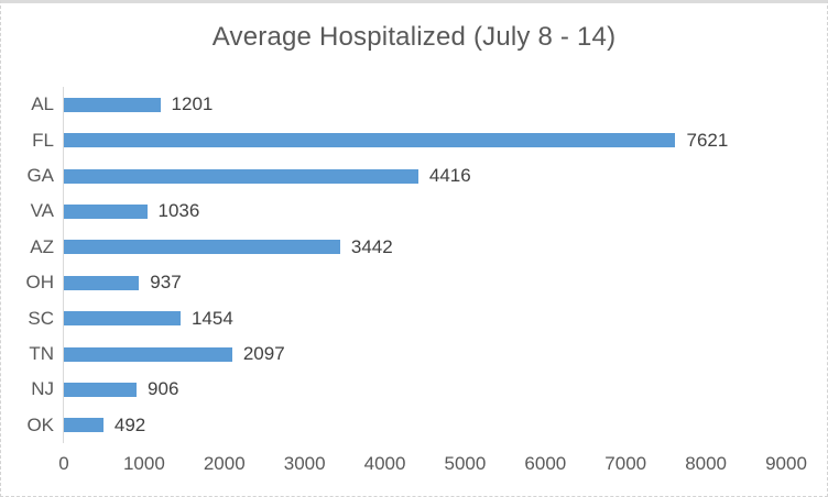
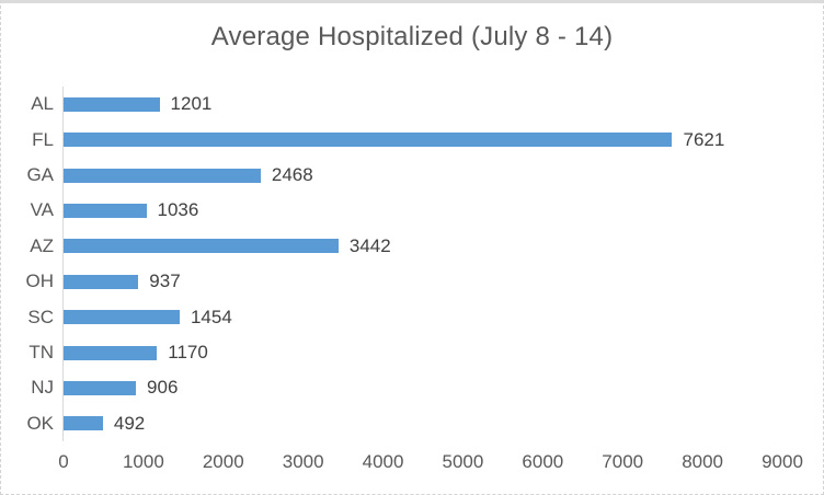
GA: 4416 -> 2468
TN: 2097 -> 1170
